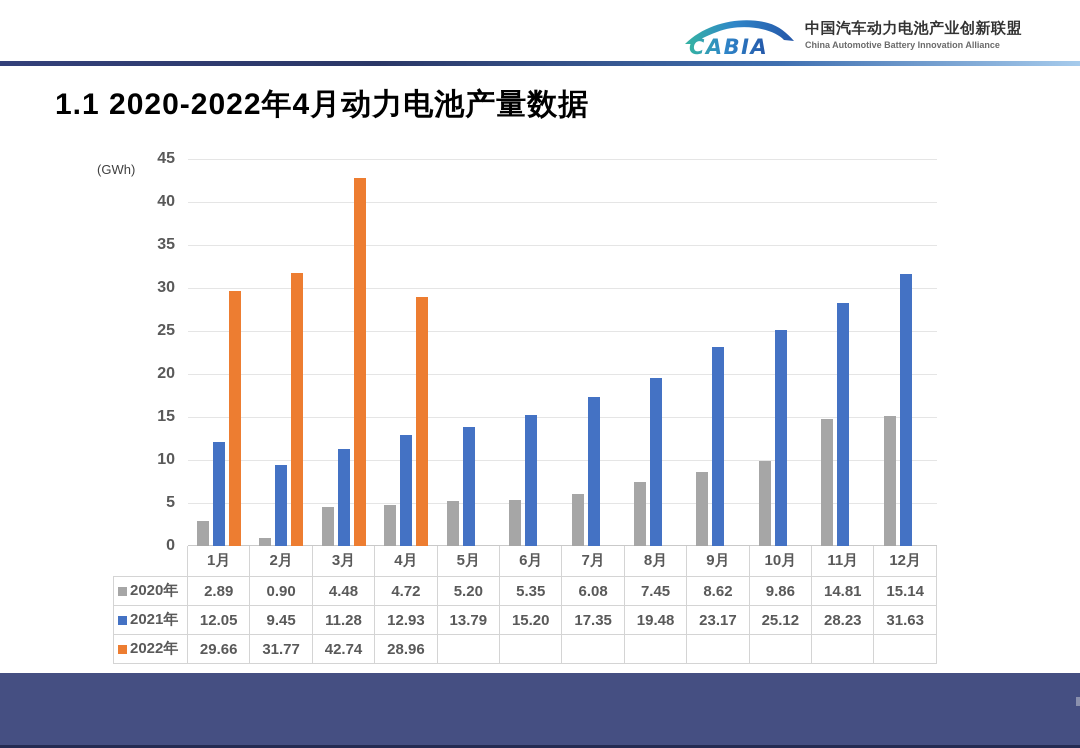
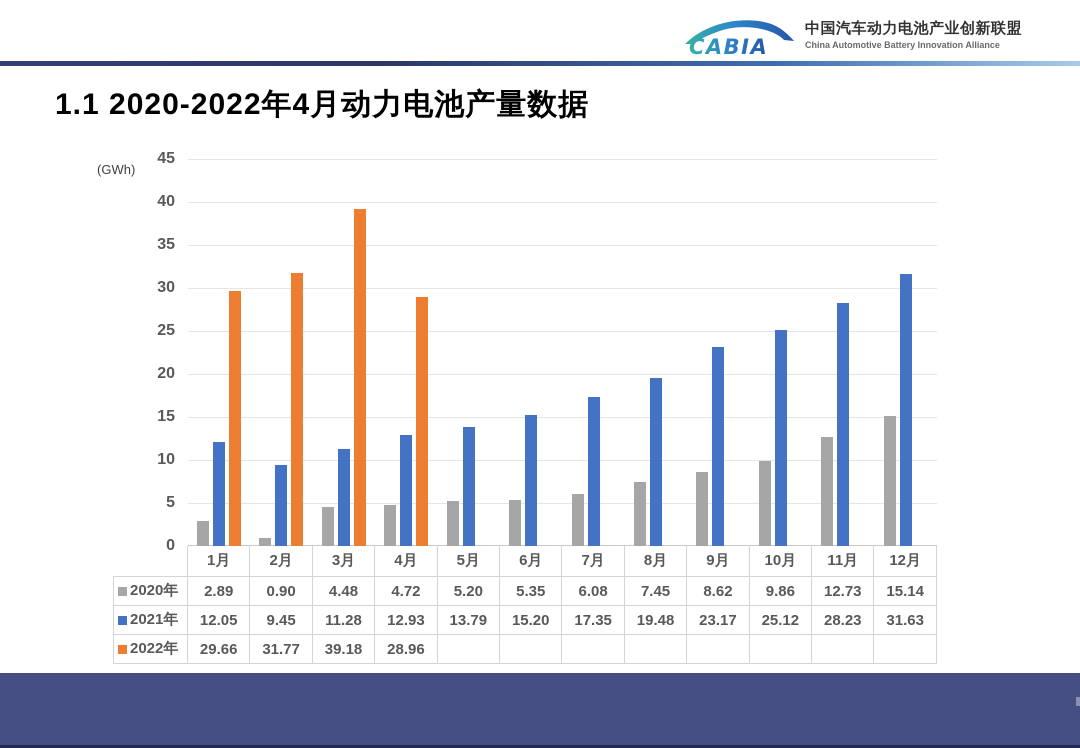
2022年/3月: 42.74 -> 39.18
2020年/11月: 14.81 -> 12.73
